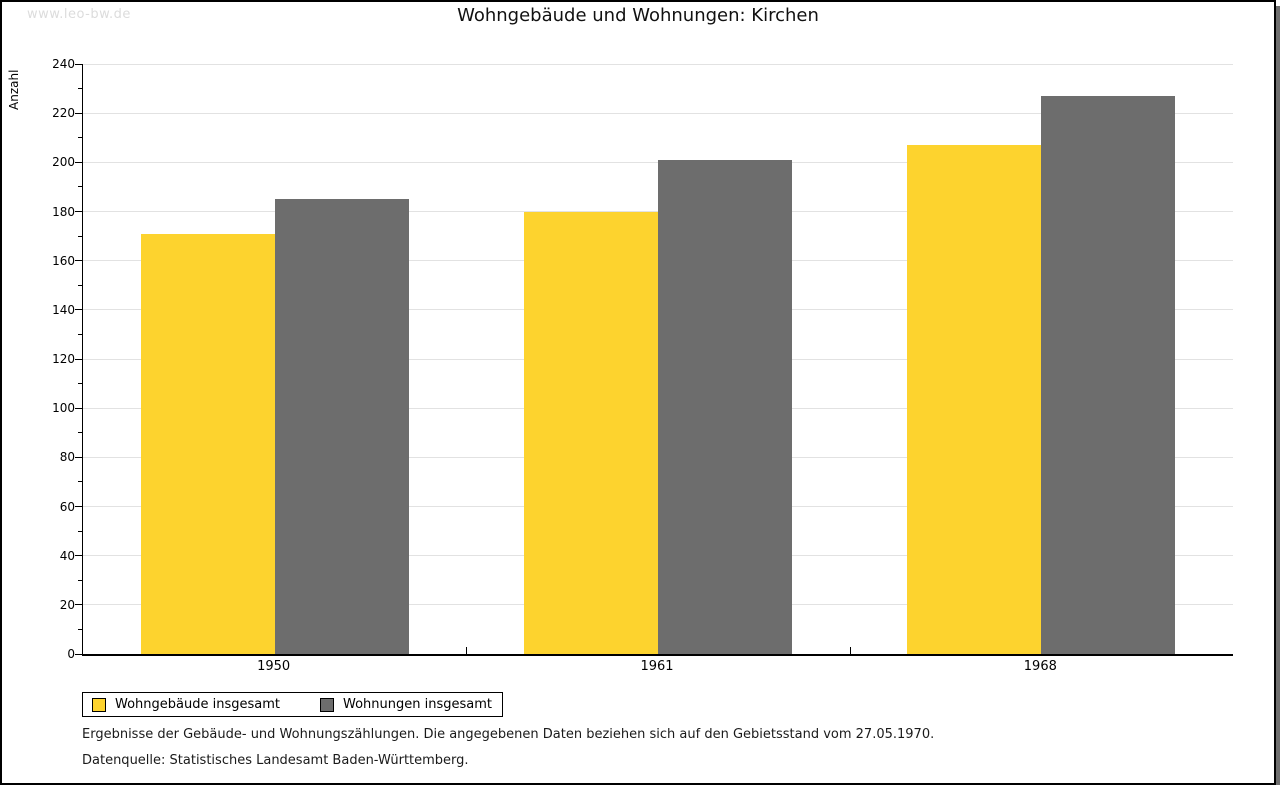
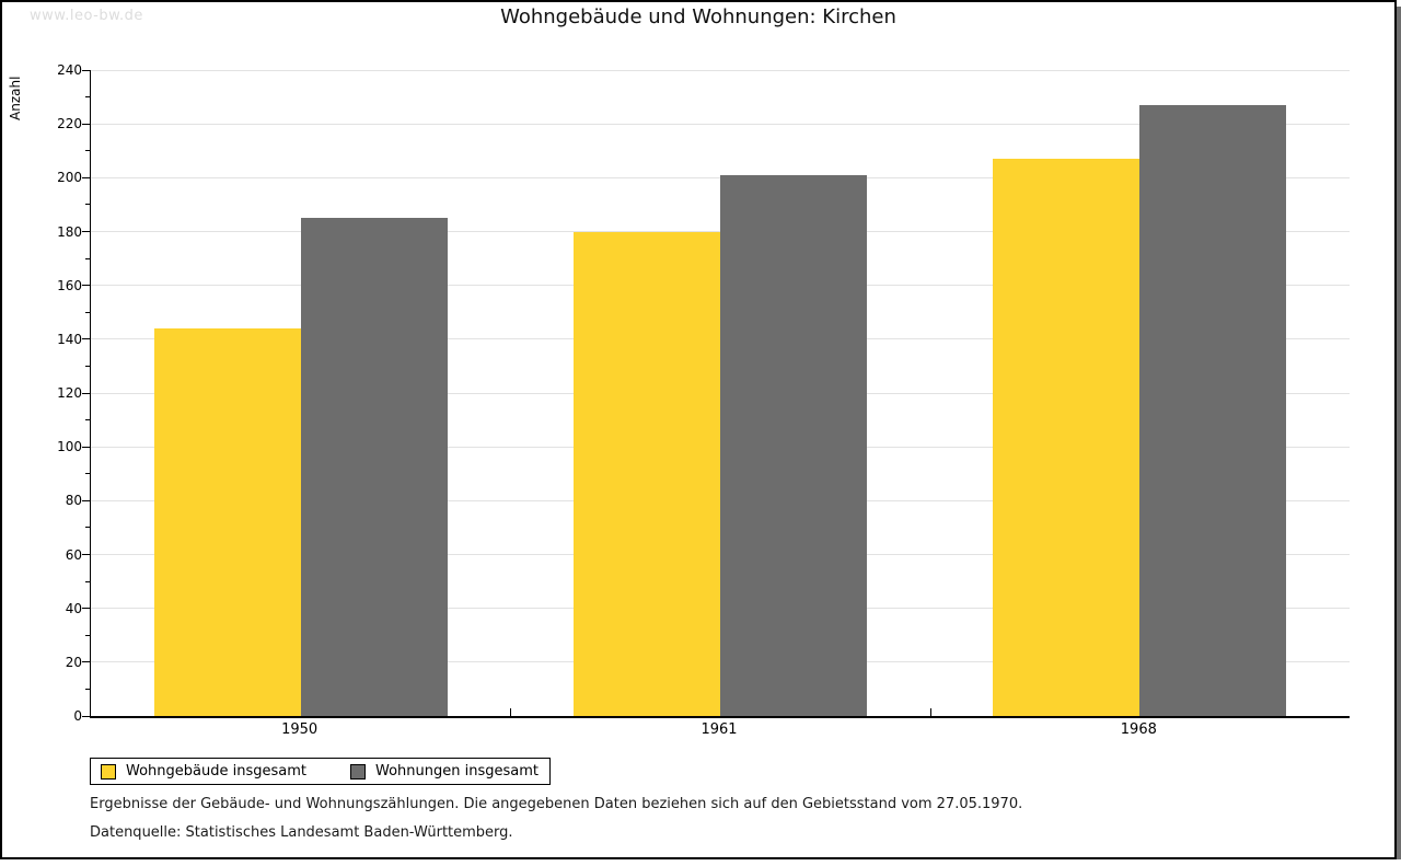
Wohngebäude insgesamt/1950: 171 -> 144
